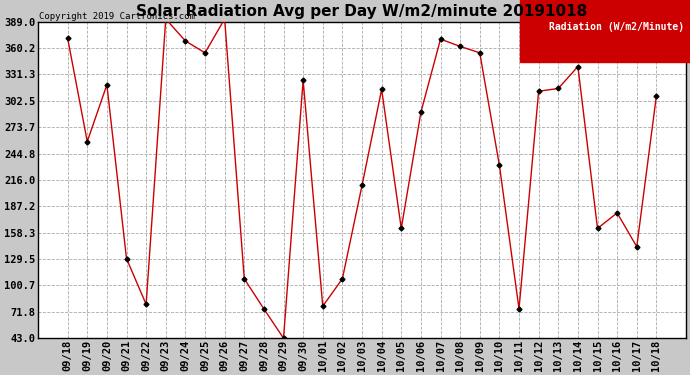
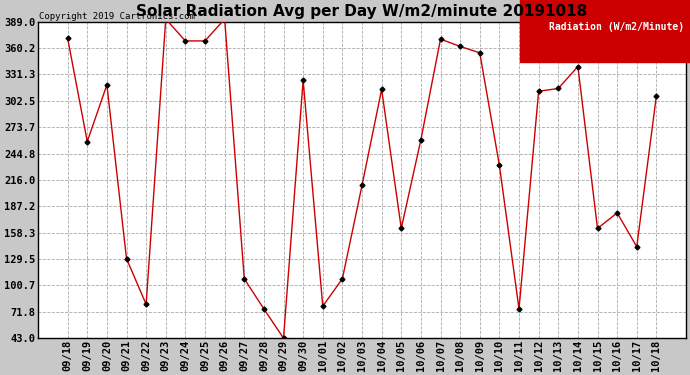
09/25: 355 -> 368
10/06: 290 -> 260
